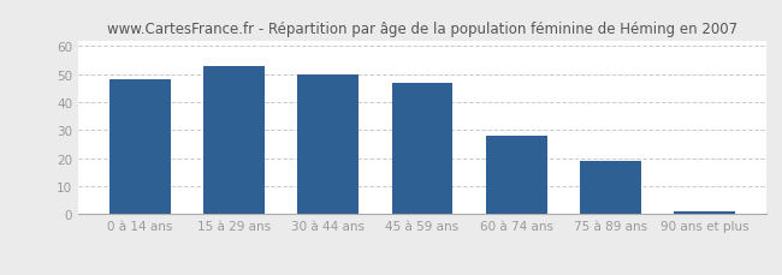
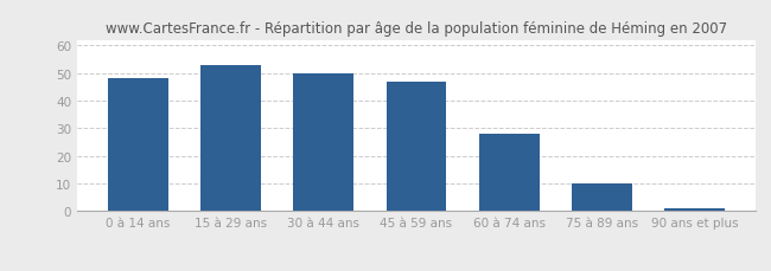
75 à 89 ans: 19 -> 10
